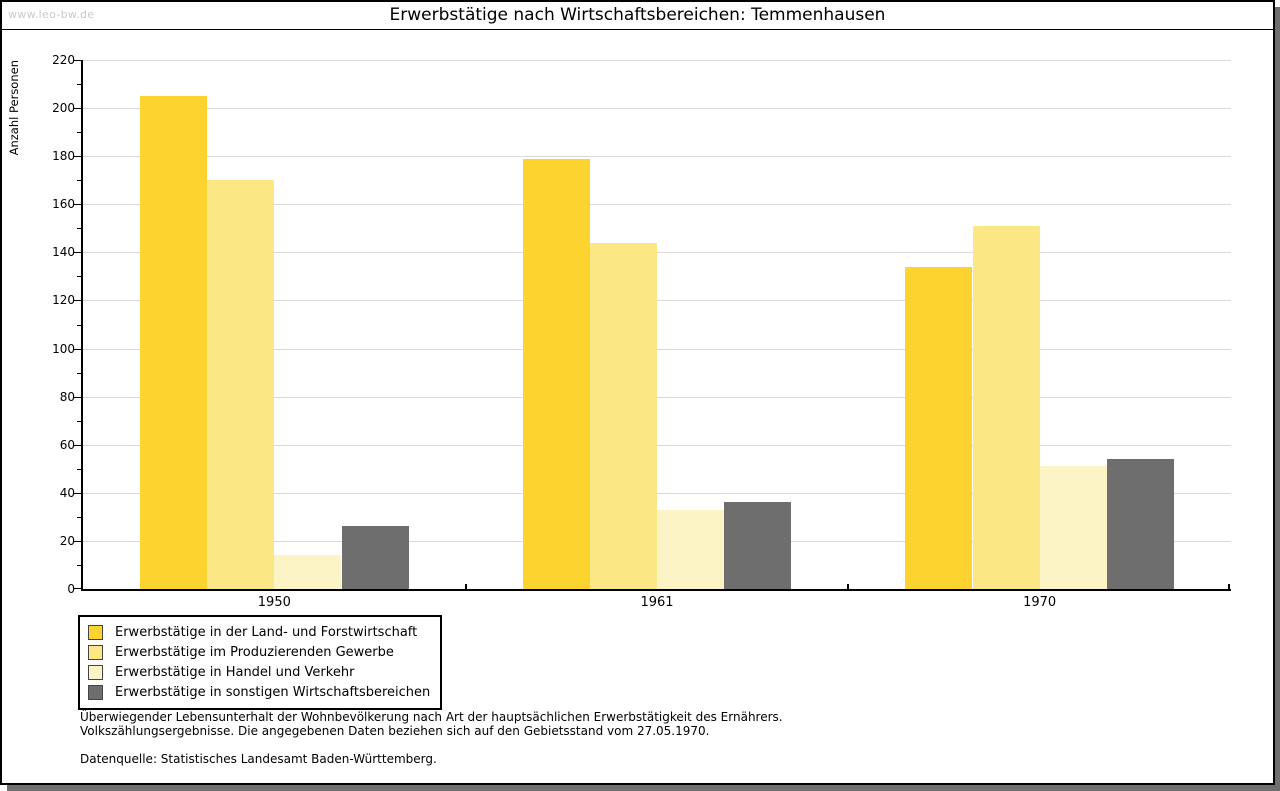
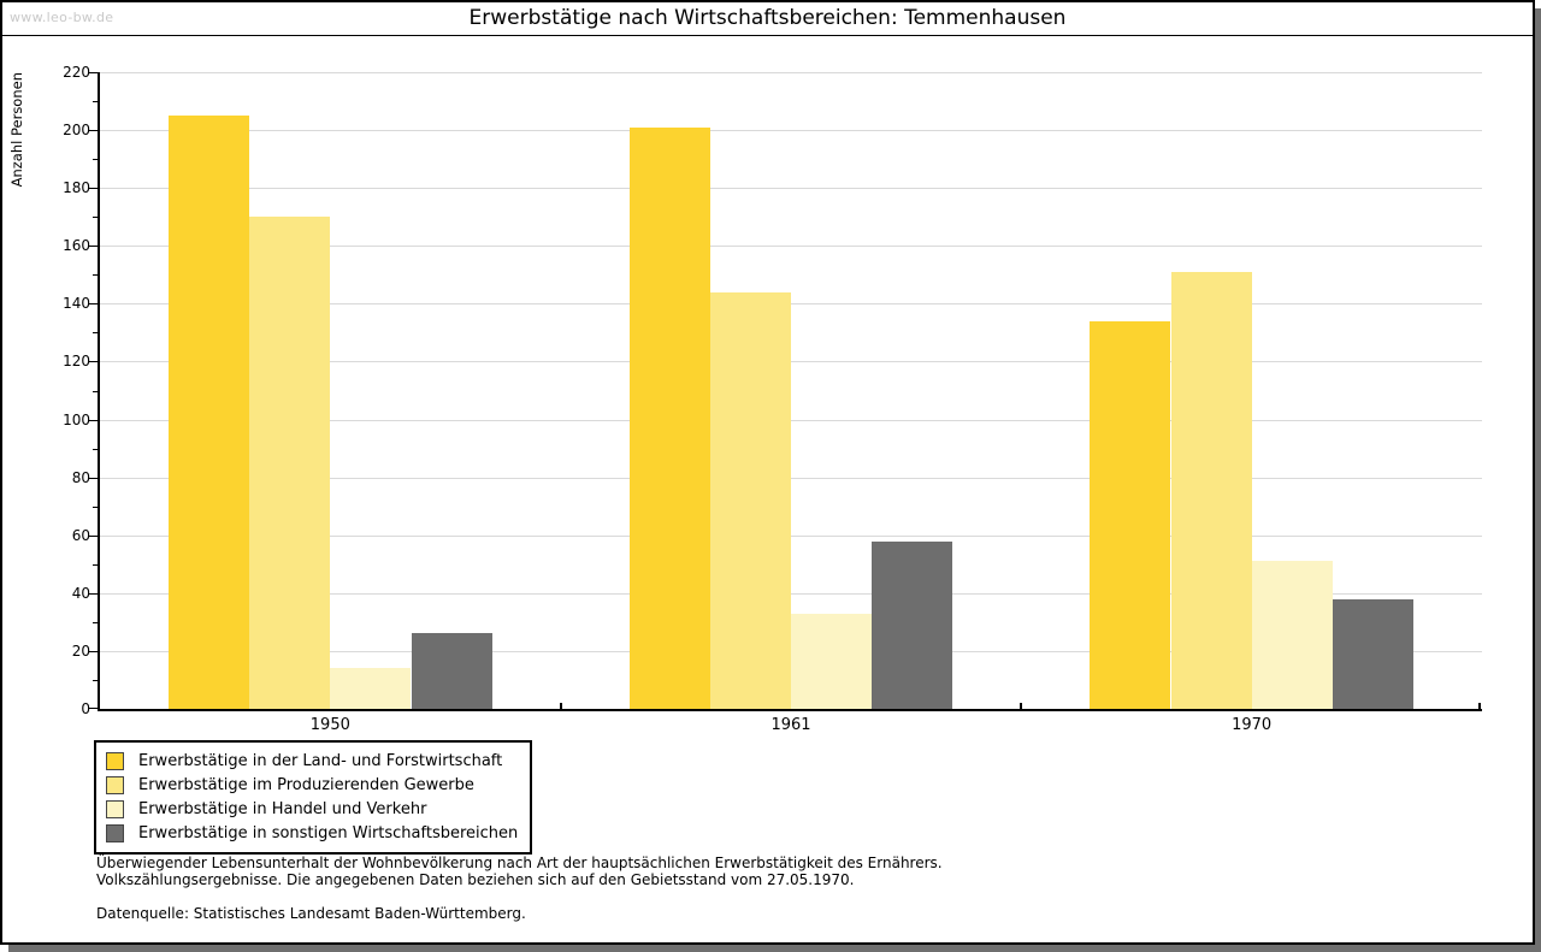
Erwerbstätige in der Land- und Forstwirtschaft/1961: 179 -> 201
Erwerbstätige in sonstigen Wirtschaftsbereichen/1961: 36 -> 58
Erwerbstätige in sonstigen Wirtschaftsbereichen/1970: 54 -> 38
